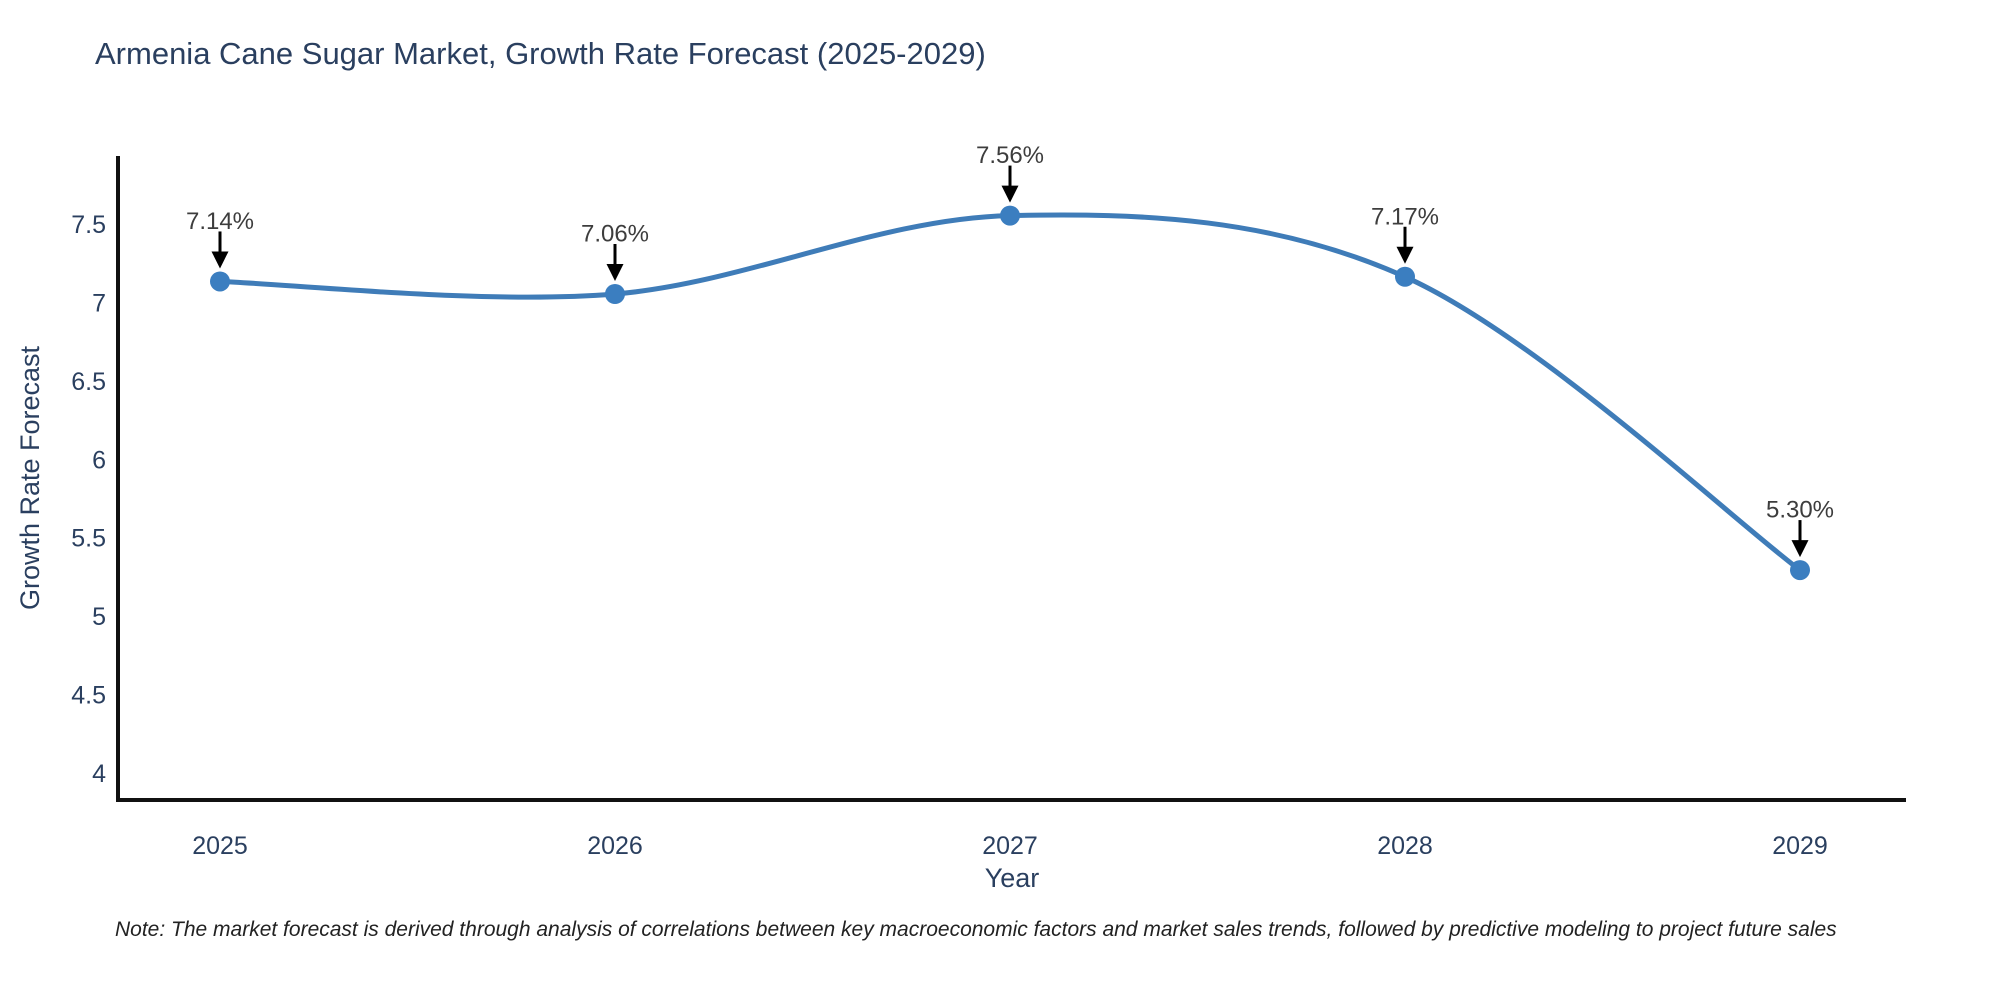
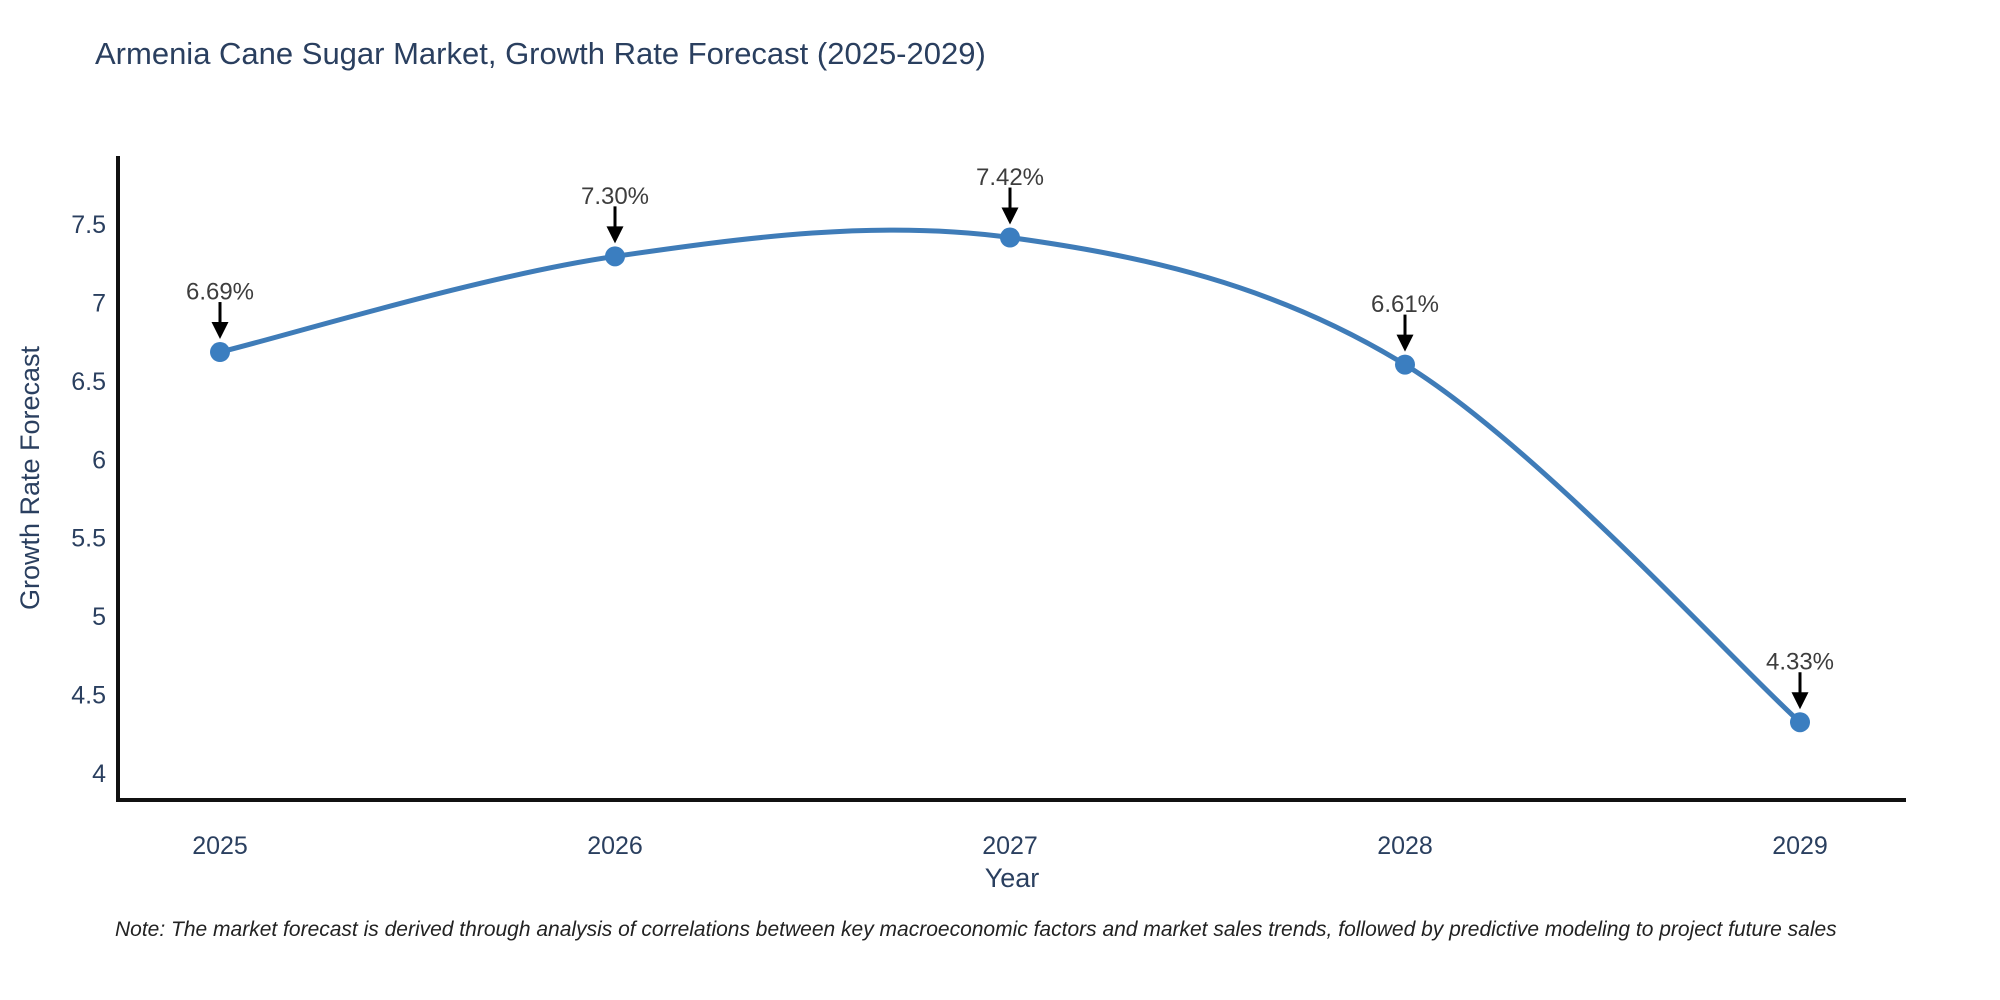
2025: 7.14% -> 6.69%
2026: 7.06% -> 7.30%
2027: 7.56% -> 7.42%
2028: 7.17% -> 6.61%
2029: 5.30% -> 4.33%
